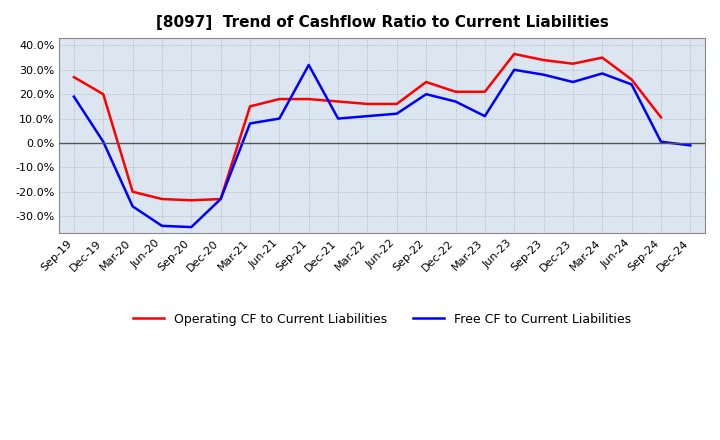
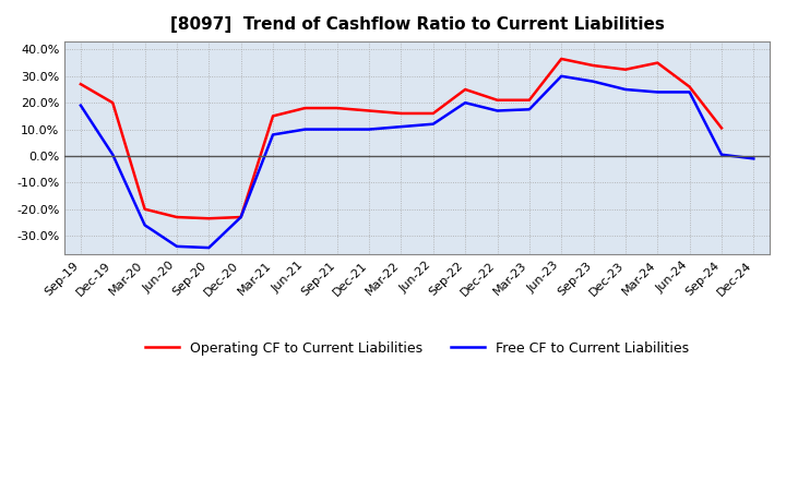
Free CF to Current Liabilities/Sep-21: 32.0% -> 10.0%
Free CF to Current Liabilities/Mar-23: 11.0% -> 17.5%
Free CF to Current Liabilities/Mar-24: 28.5% -> 24.0%
